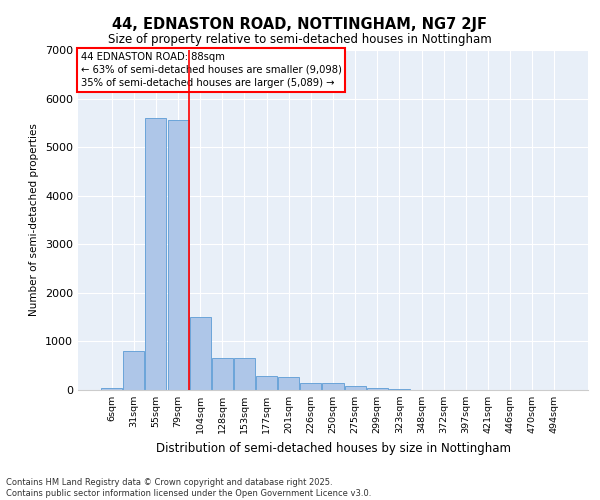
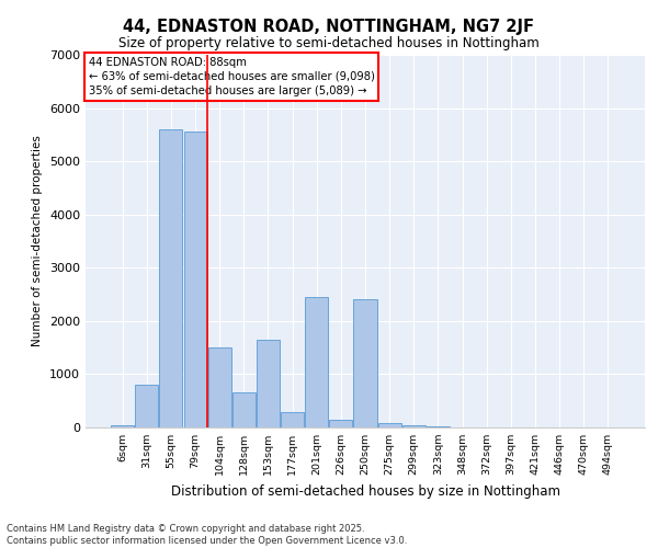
153sqm: 650 -> 1650
201sqm: 270 -> 2450
250sqm: 150 -> 2400
